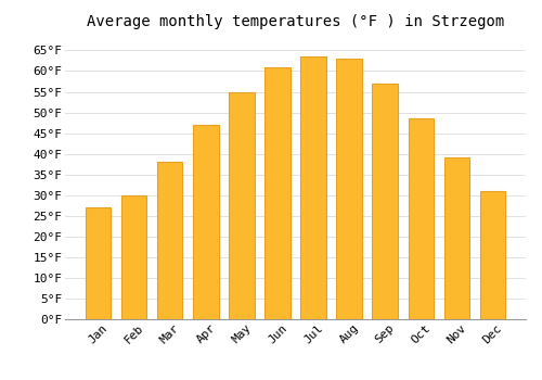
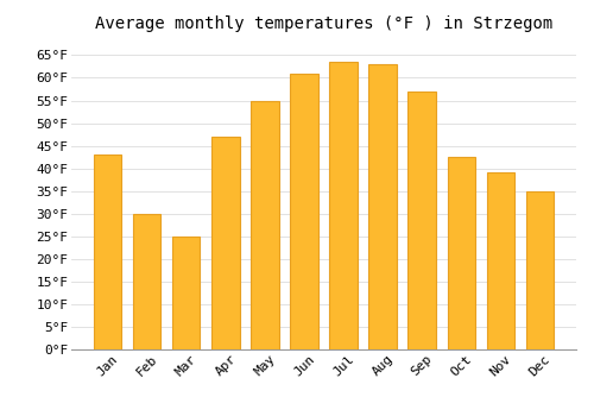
Jan: 27.0°F -> 43.0°F
Mar: 38.0°F -> 25.0°F
Oct: 48.5°F -> 42.5°F
Dec: 31.0°F -> 35.0°F
